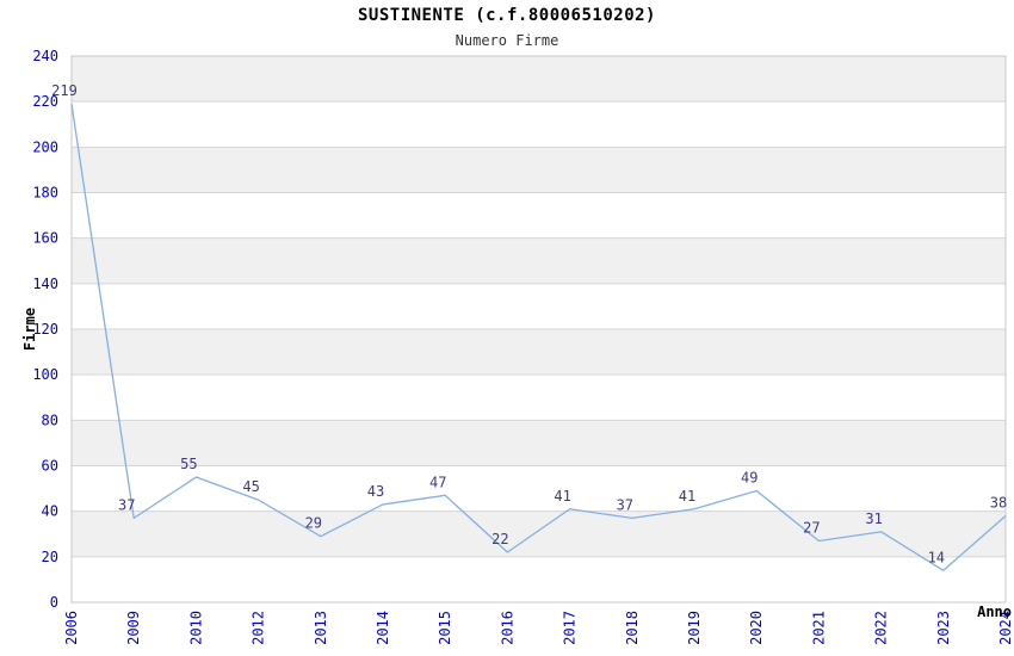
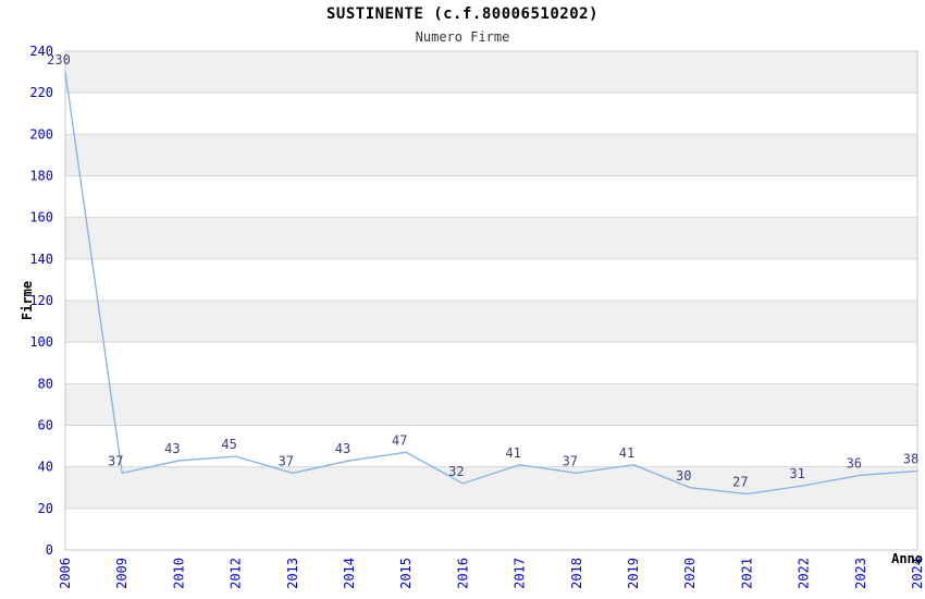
2006: 219 -> 230
2010: 55 -> 43
2013: 29 -> 37
2016: 22 -> 32
2020: 49 -> 30
2023: 14 -> 36
